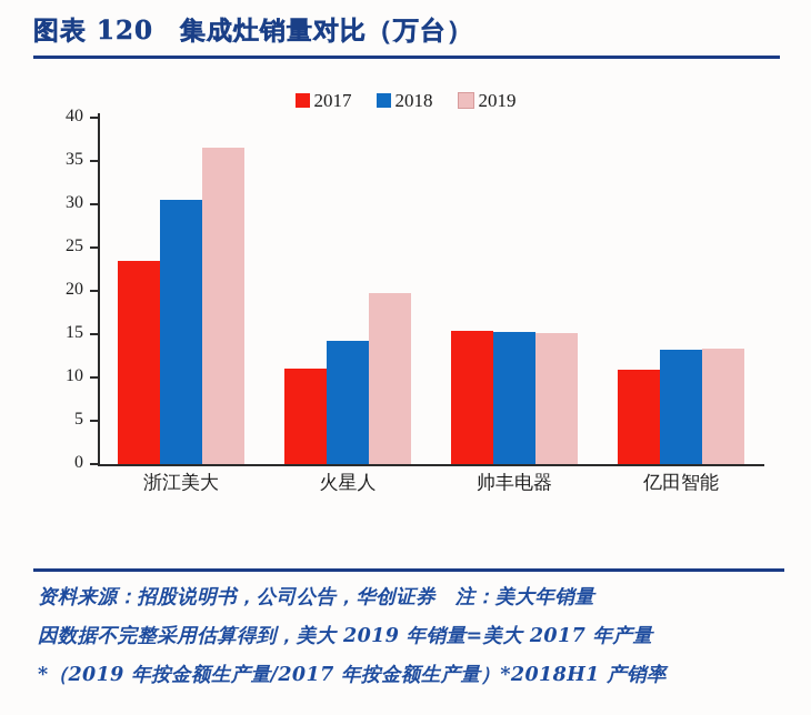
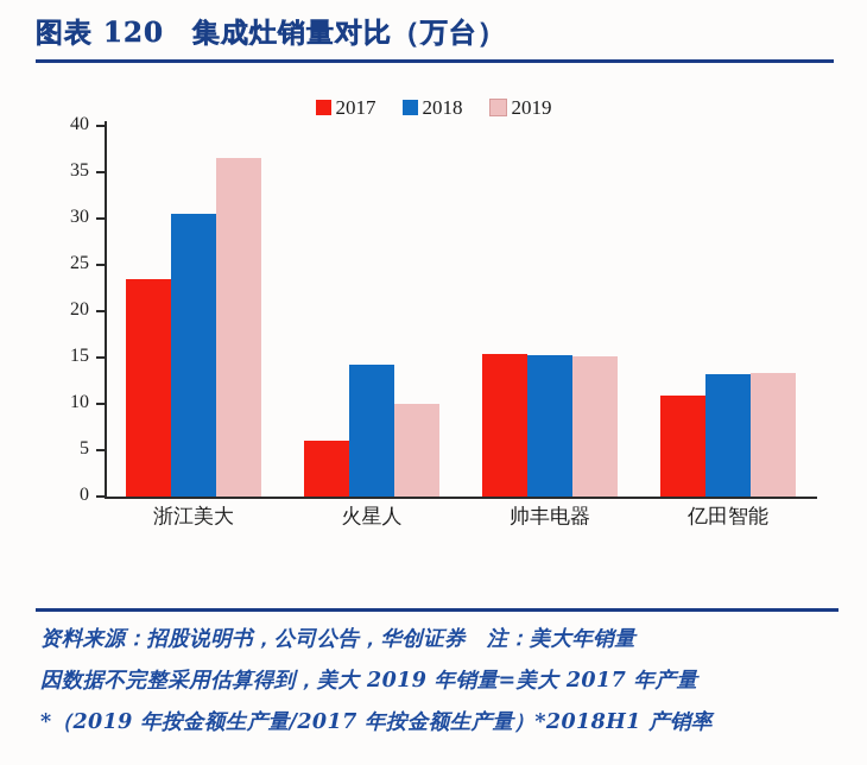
2017/火星人: 11 -> 6
2019/火星人: 20 -> 10
